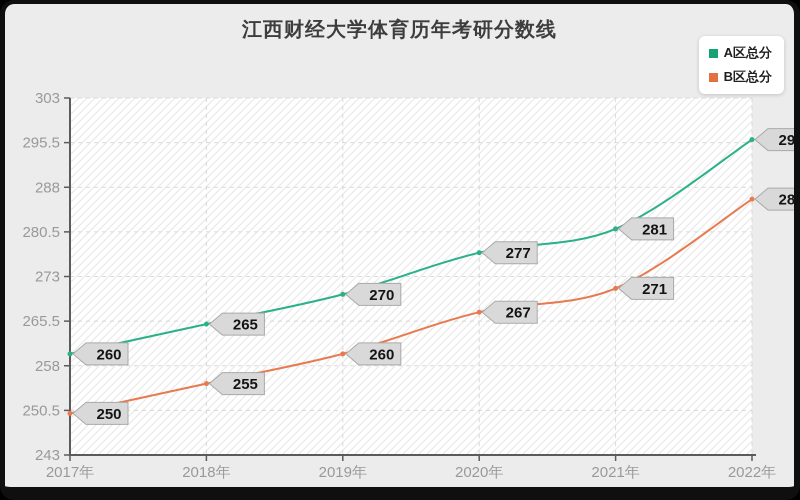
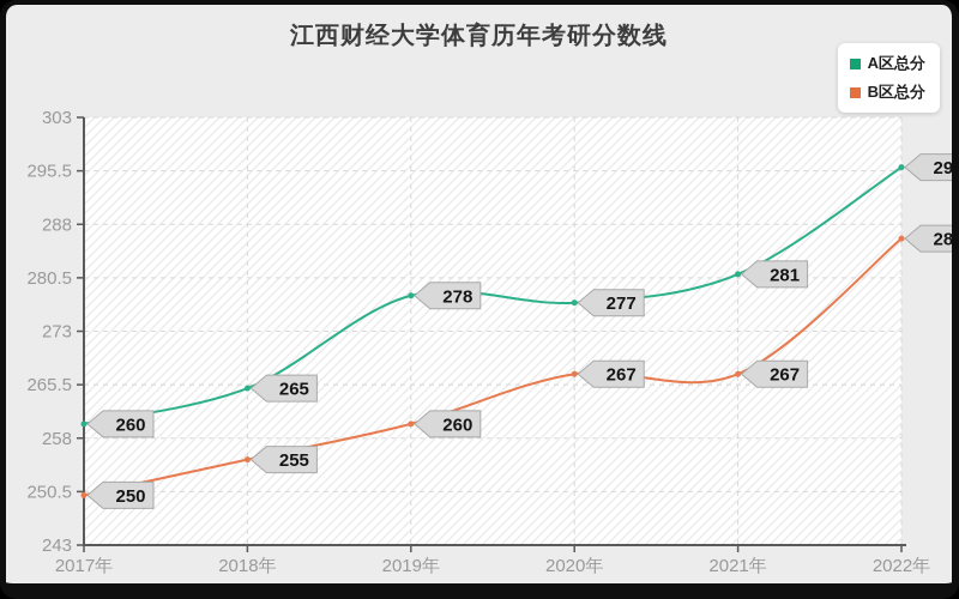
A区总分/2019年: 270 -> 278
B区总分/2021年: 271 -> 267
